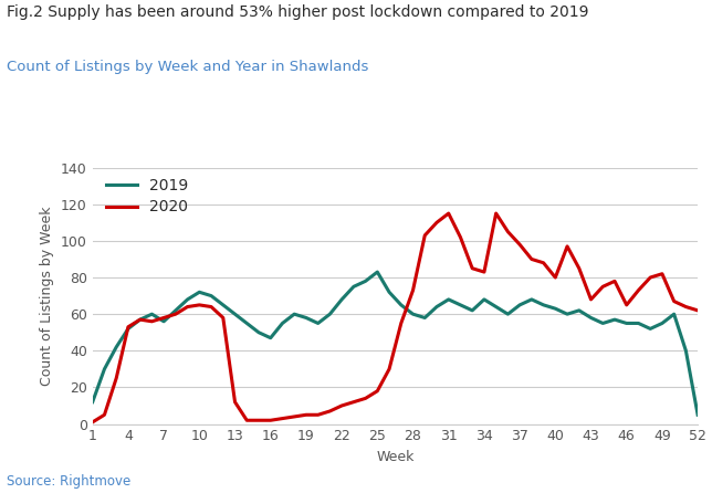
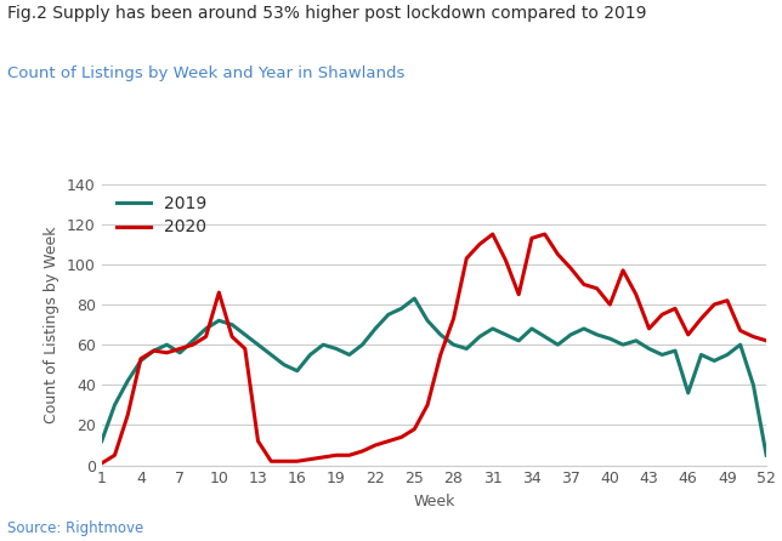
2020/10: 65 -> 86
2020/34: 83 -> 113
2019/46: 55 -> 36
